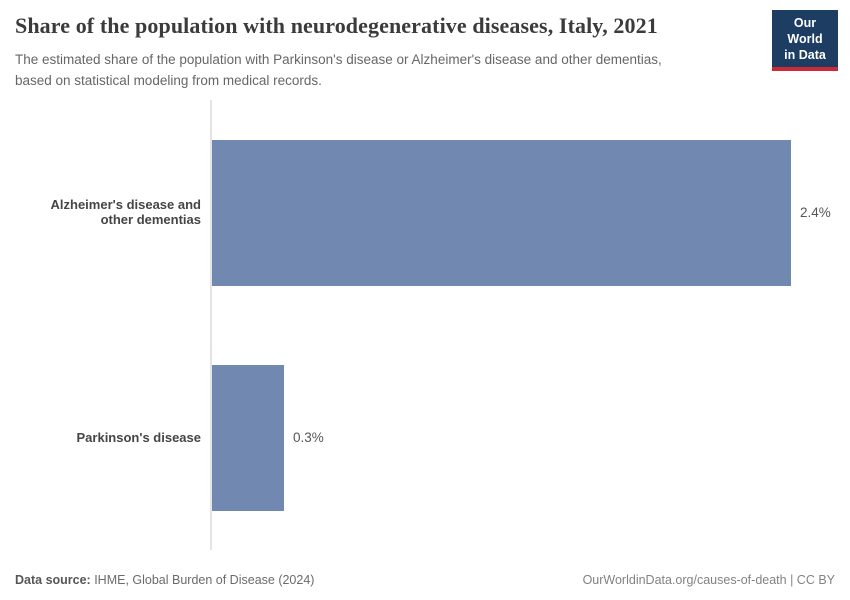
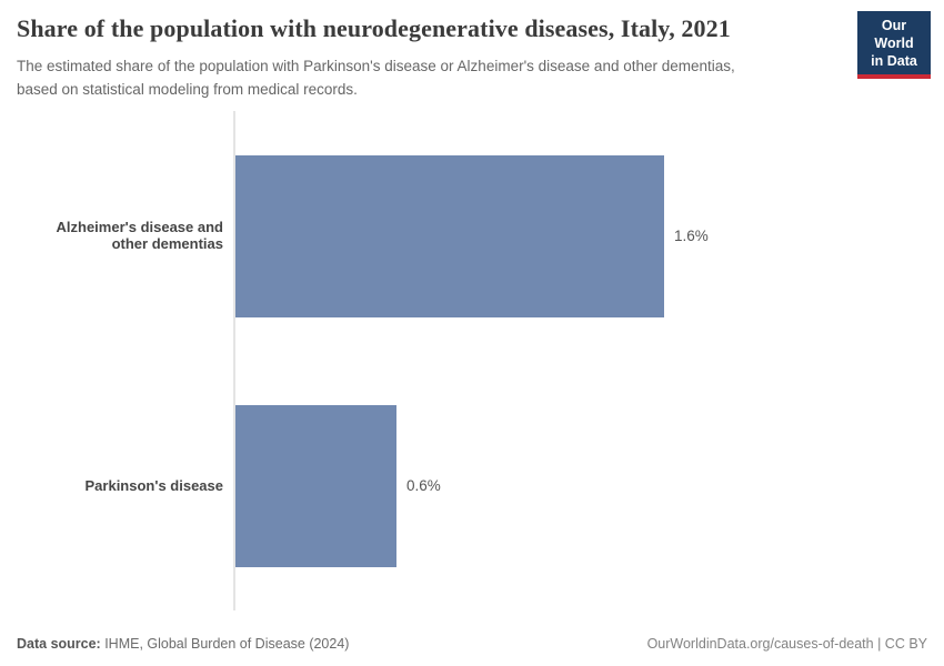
Alzheimer's disease and other dementias: 2.4% -> 1.6%
Parkinson's disease: 0.3% -> 0.6%
